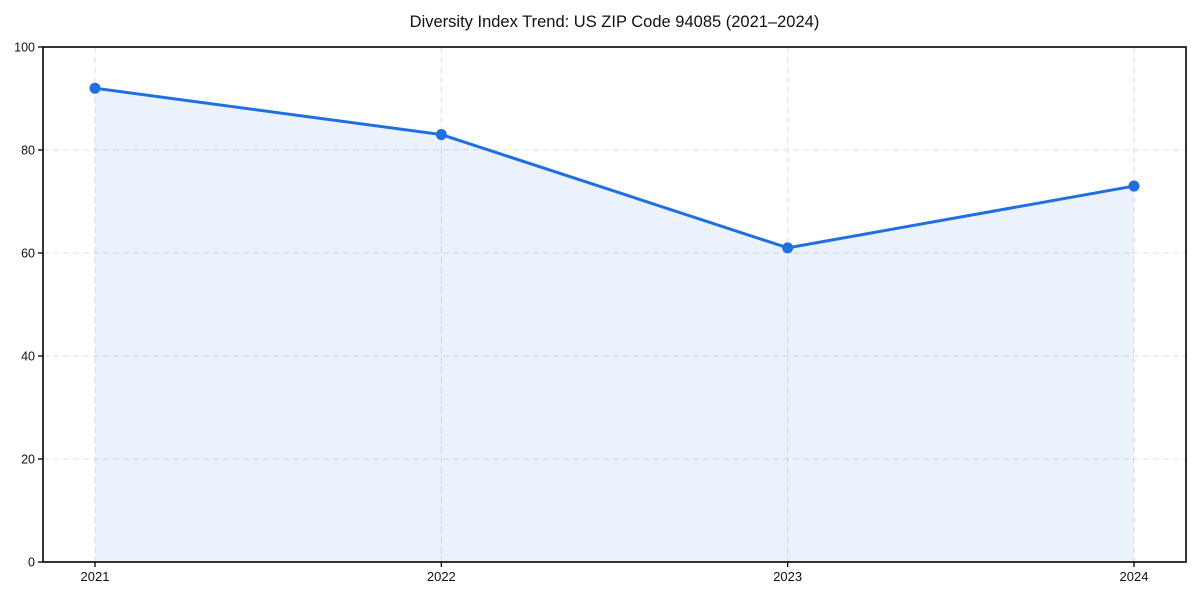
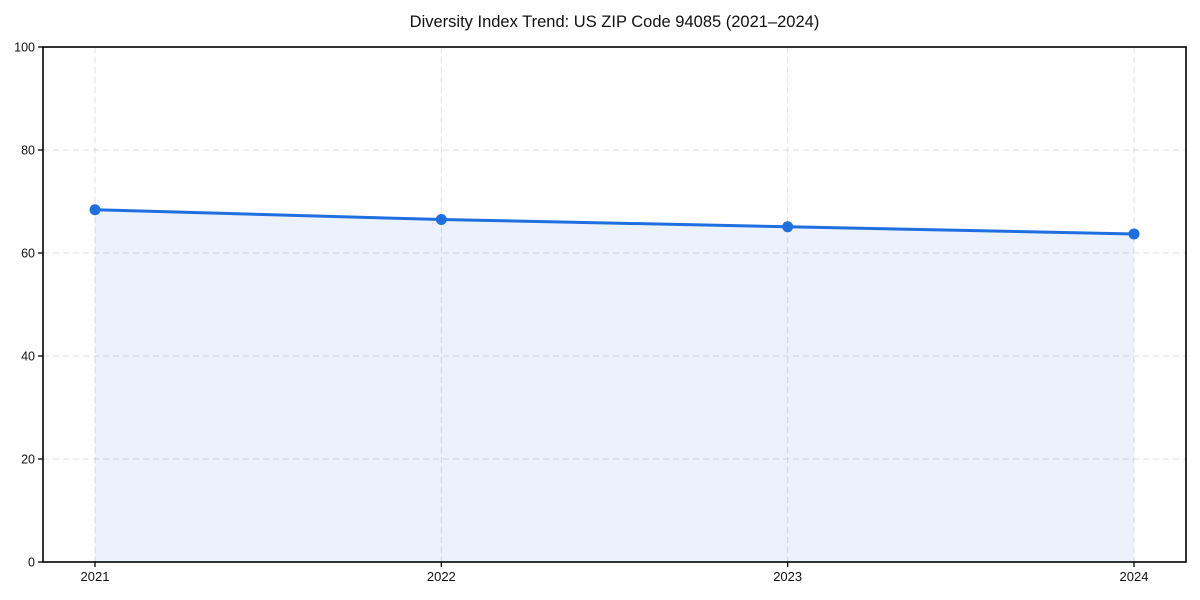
2021: 92 -> 68
2022: 83 -> 66
2023: 61 -> 65
2024: 73 -> 64
